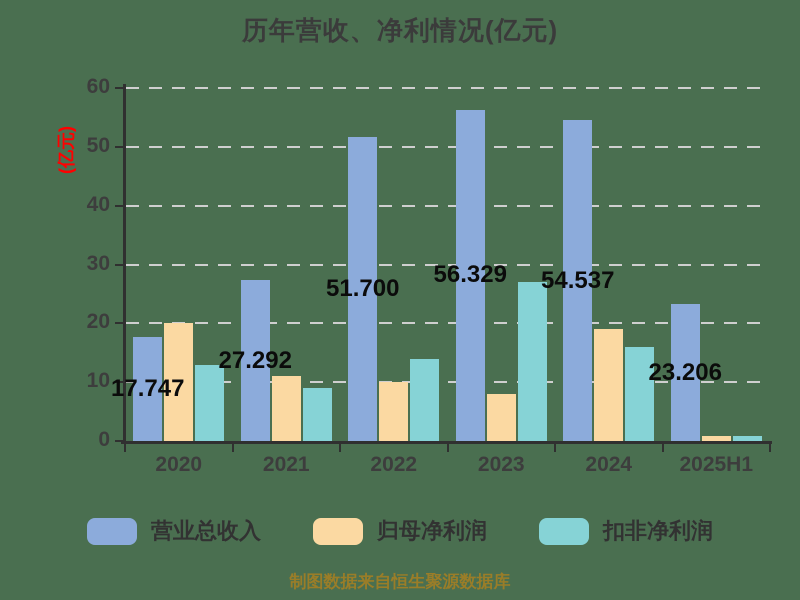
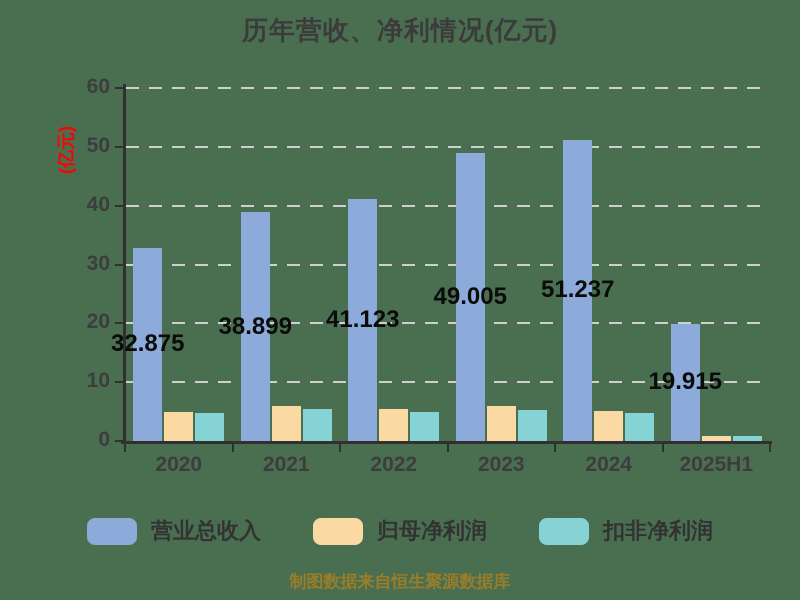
营业总收入/2020: 17.747 -> 32.875
归母净利润/2020: 20 -> 5
扣非净利润/2020: 13 -> 5
营业总收入/2021: 27.292 -> 38.899
归母净利润/2021: 11 -> 6
扣非净利润/2021: 9 -> 5
营业总收入/2022: 51.700 -> 41.123
归母净利润/2022: 10 -> 6
扣非净利润/2022: 14 -> 5
营业总收入/2023: 56.329 -> 49.005
归母净利润/2023: 8 -> 6
扣非净利润/2023: 27 -> 5
营业总收入/2024: 54.537 -> 51.237
归母净利润/2024: 19 -> 5
扣非净利润/2024: 16 -> 5
营业总收入/2025H1: 23.206 -> 19.915
